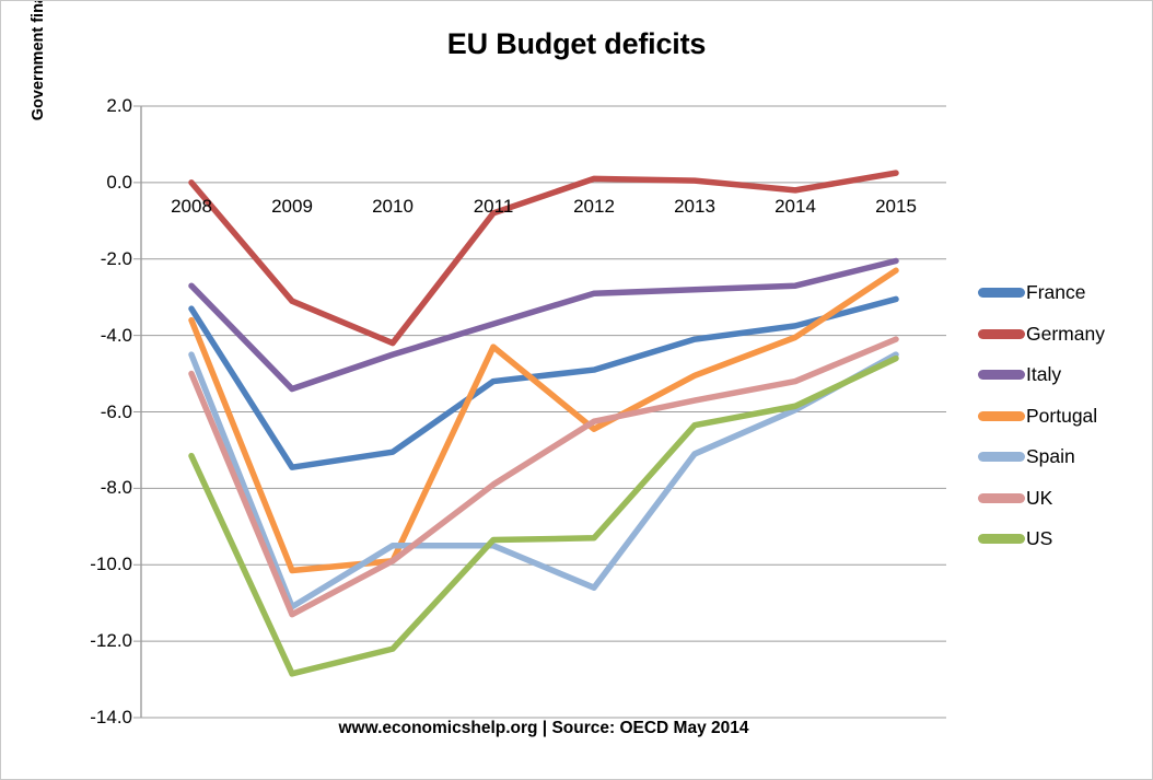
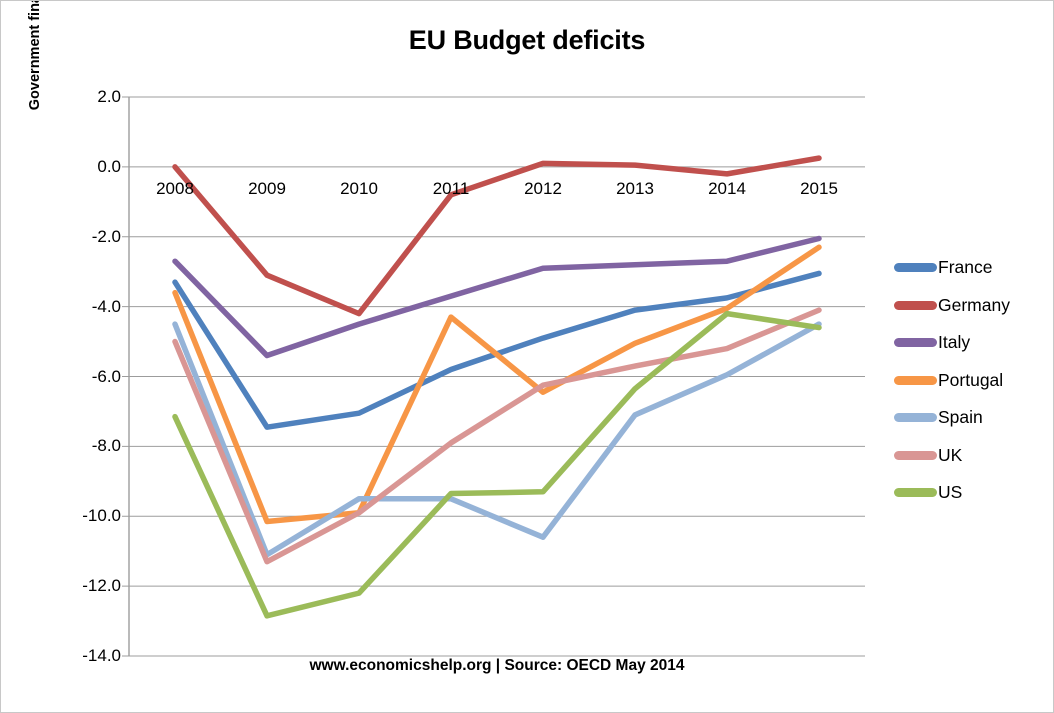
France/2011: -5.2 -> -5.8
US/2014: -5.8 -> -4.2
